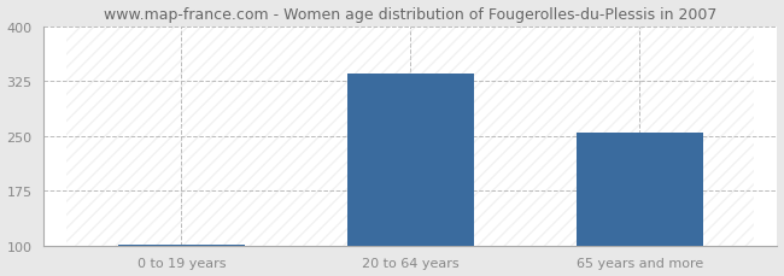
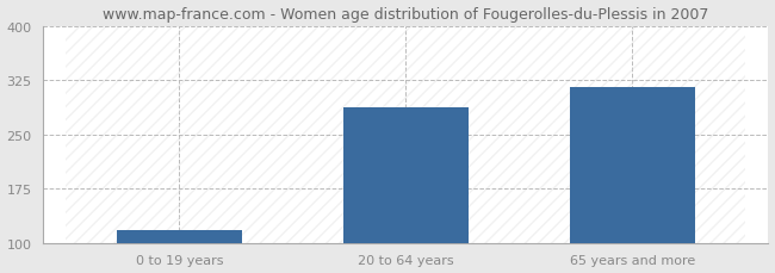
0 to 19 years: 102 -> 118
20 to 64 years: 335 -> 288
65 years and more: 255 -> 316
